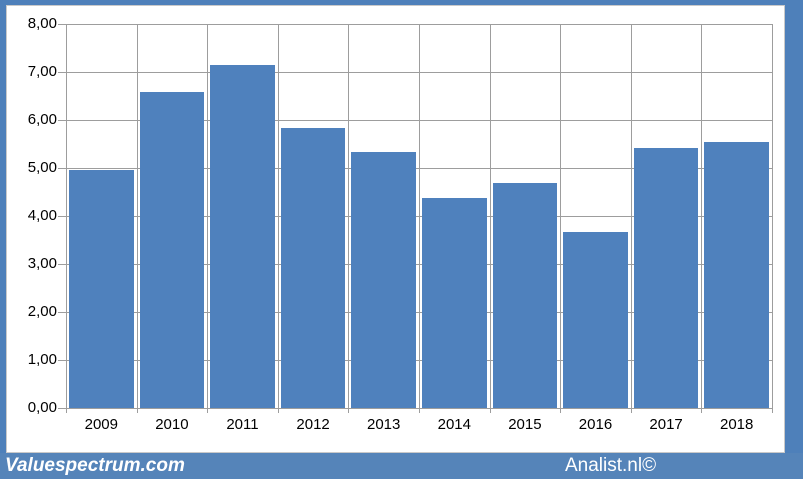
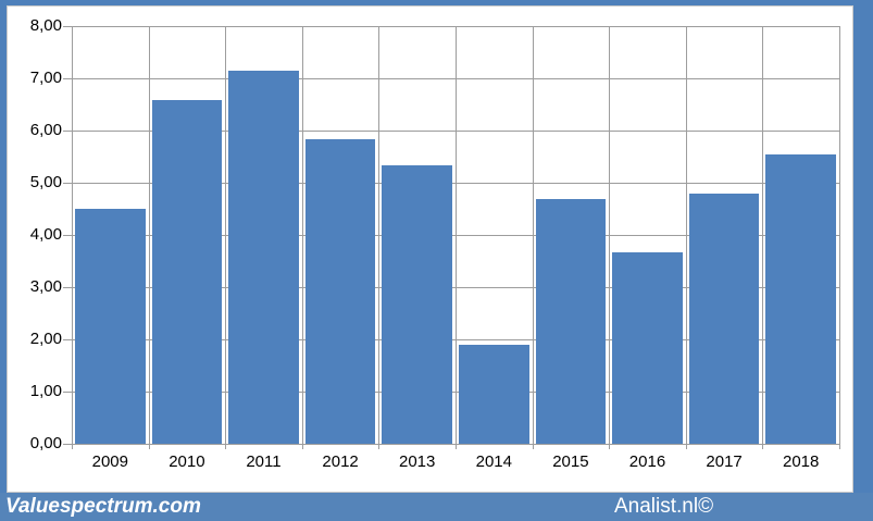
2009: 5,0 -> 4,5
2014: 4,4 -> 1,9
2017: 5,4 -> 4,8
